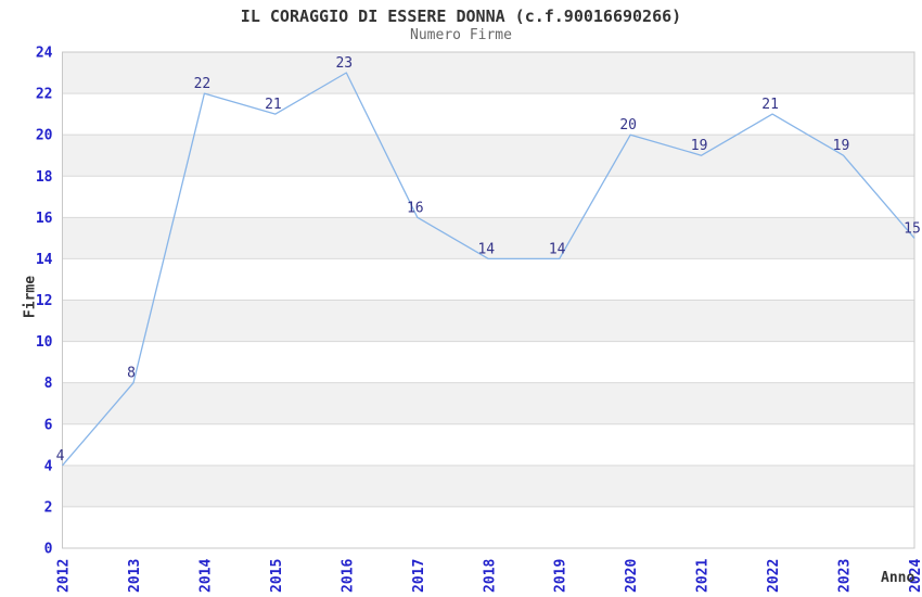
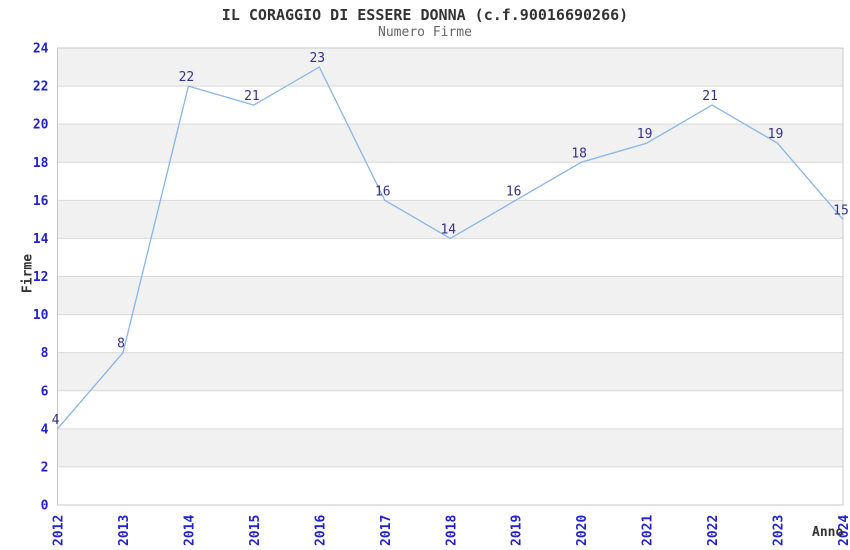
2019: 14 -> 16
2020: 20 -> 18
